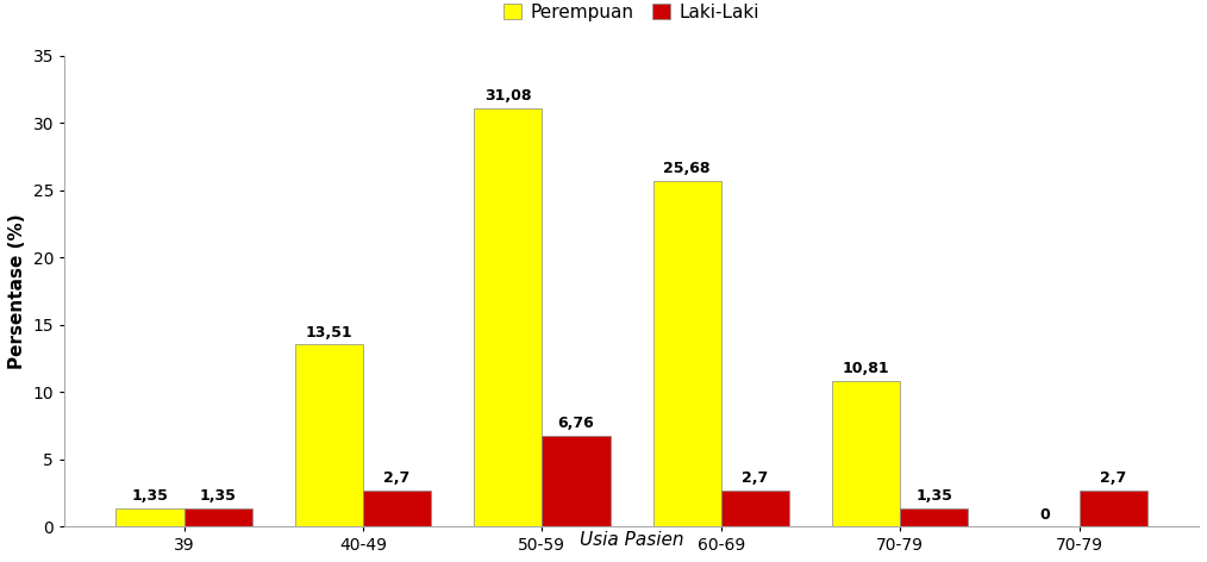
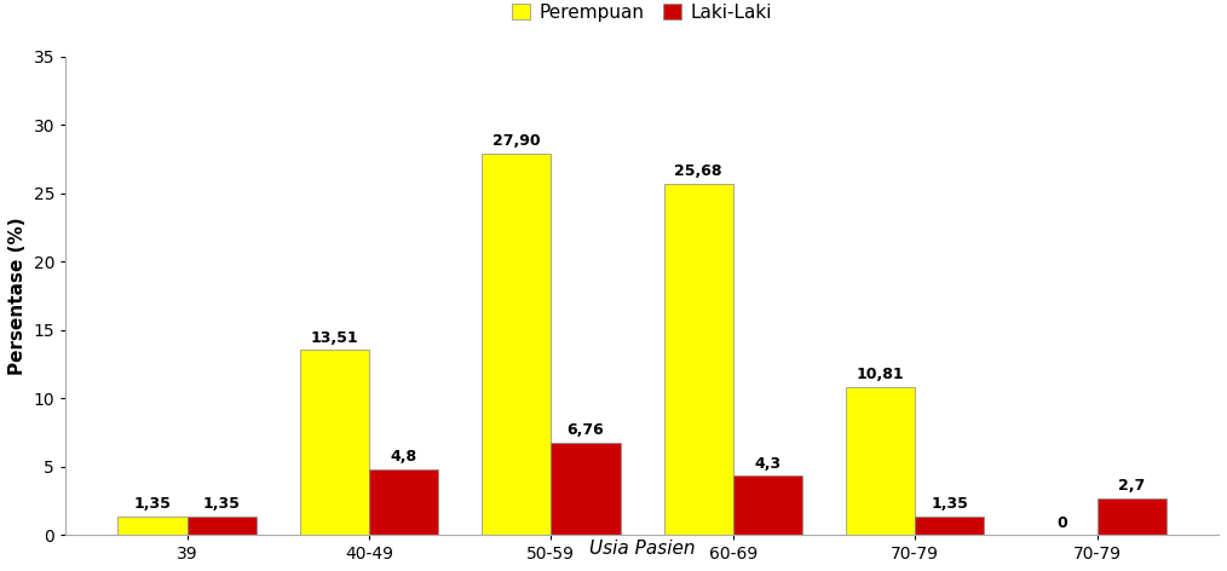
Laki-Laki/40-49: 2,7 -> 4,8
Perempuan/50-59: 31,08 -> 27,90
Laki-Laki/60-69: 2,7 -> 4,3
